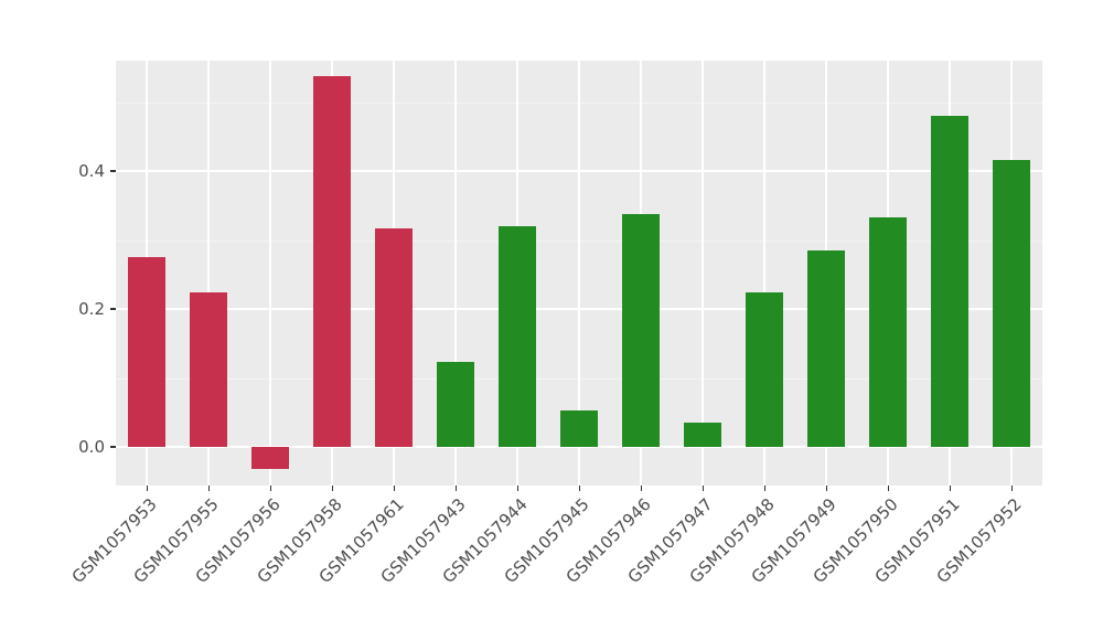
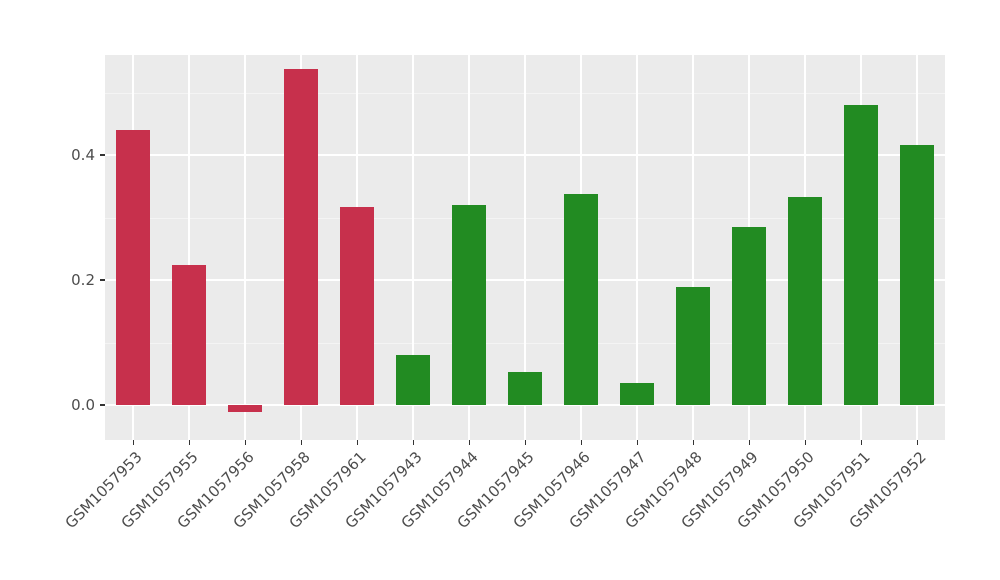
GSM1057953: 0.28 -> 0.44
GSM1057956: -0.03 -> -0.01
GSM1057943: 0.12 -> 0.08
GSM1057948: 0.23 -> 0.19
